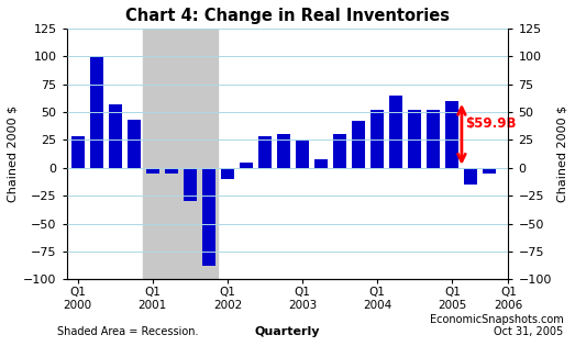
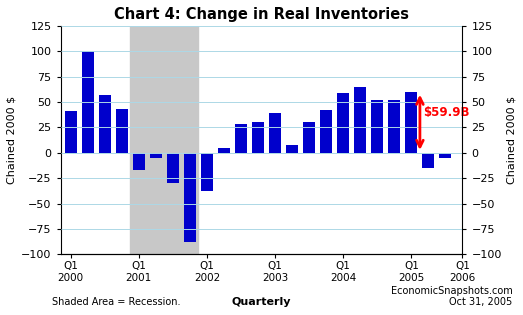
Q1 2000: 28 -> 41
Q1 2001: -5 -> -17
Q1 2002: -10 -> -38
Q1 2003: 25 -> 39
Q1 2004: 52 -> 59
